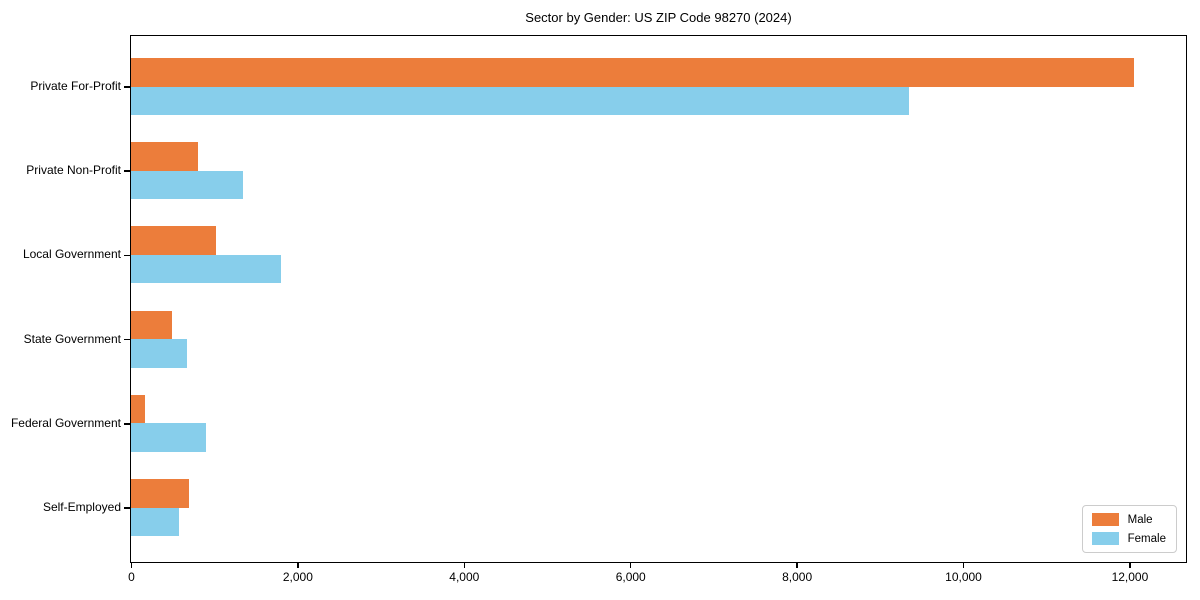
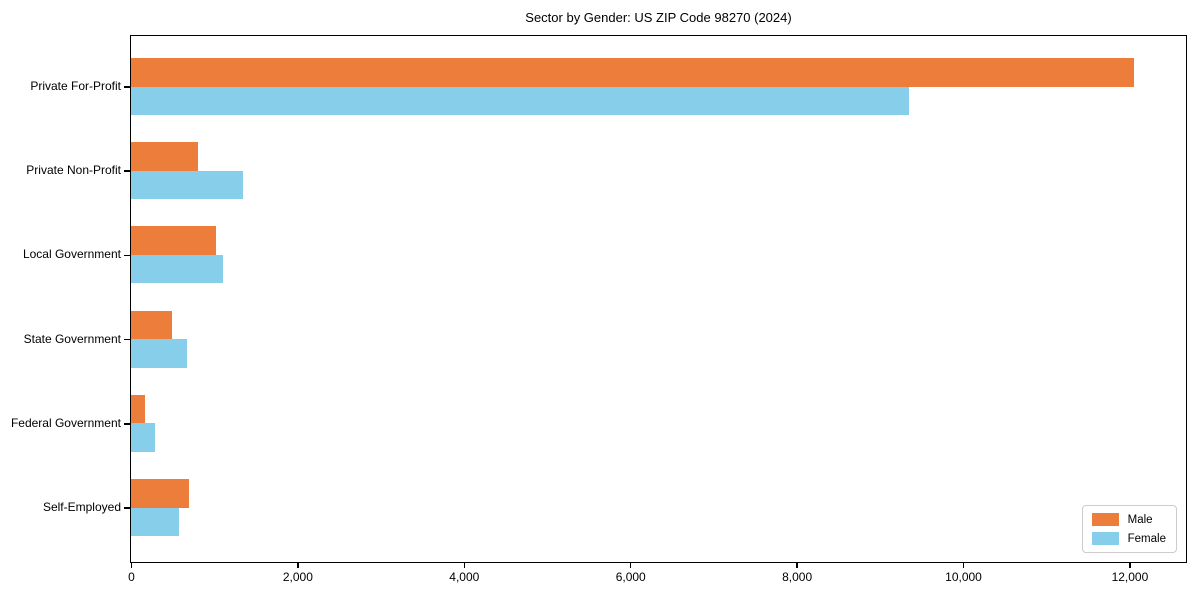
Female/Local Government: 1800 -> 1100
Female/Federal Government: 900 -> 300
